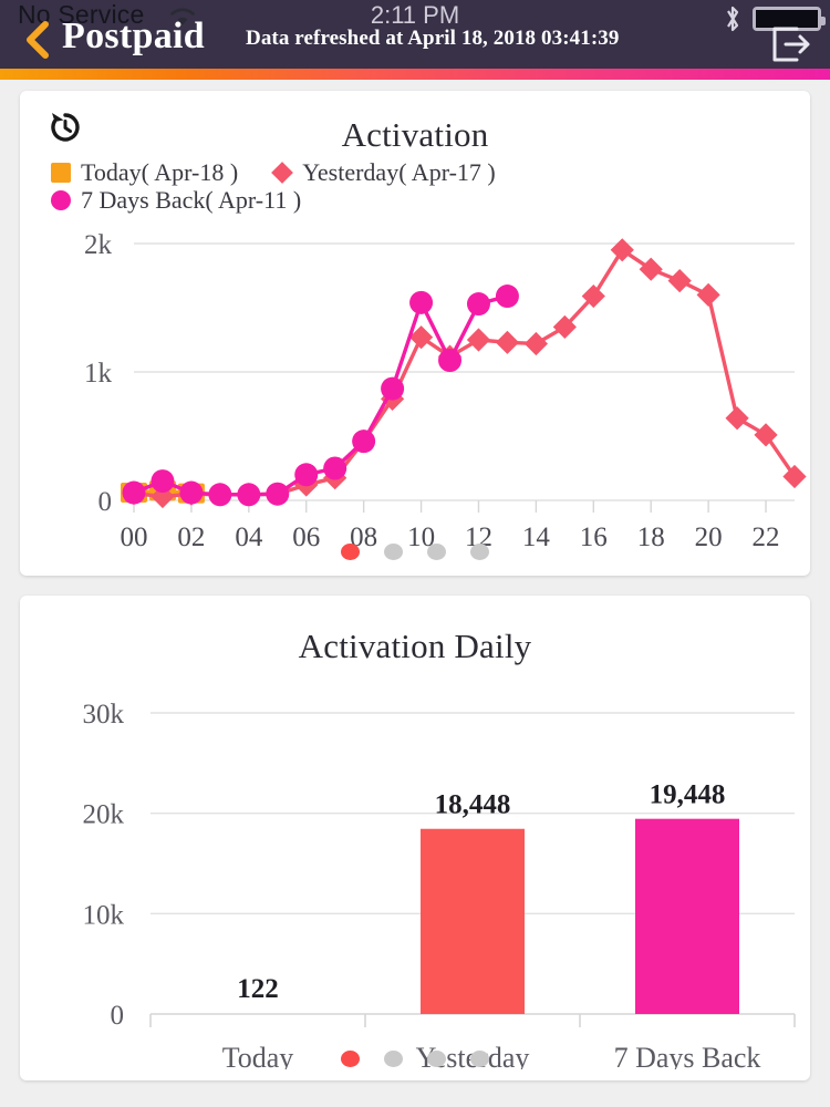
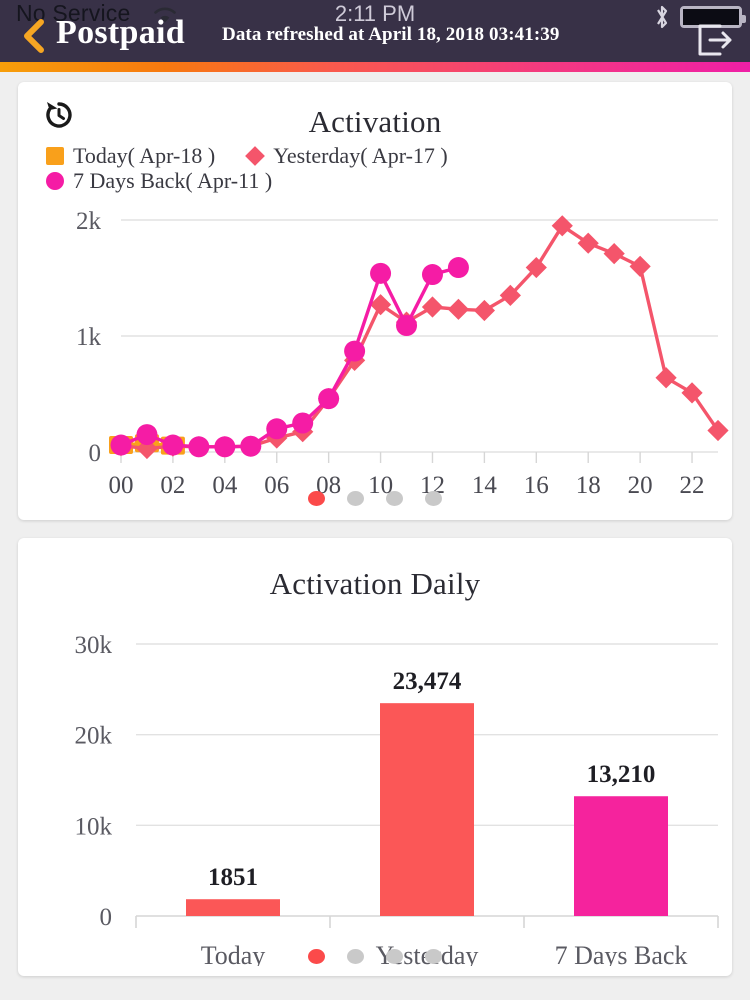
Activation Daily/Today: 122 -> 1851
Activation Daily/Yesterday: 18,448 -> 23,474
Activation Daily/7 Days Back: 19,448 -> 13,210
